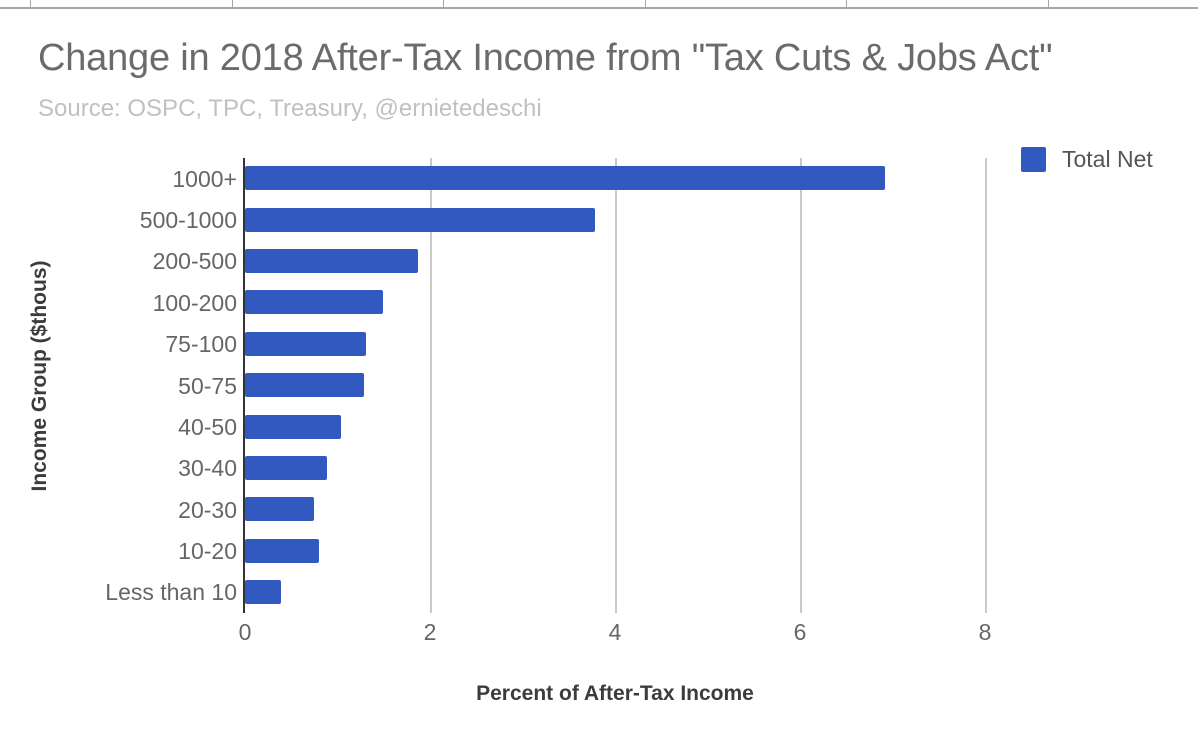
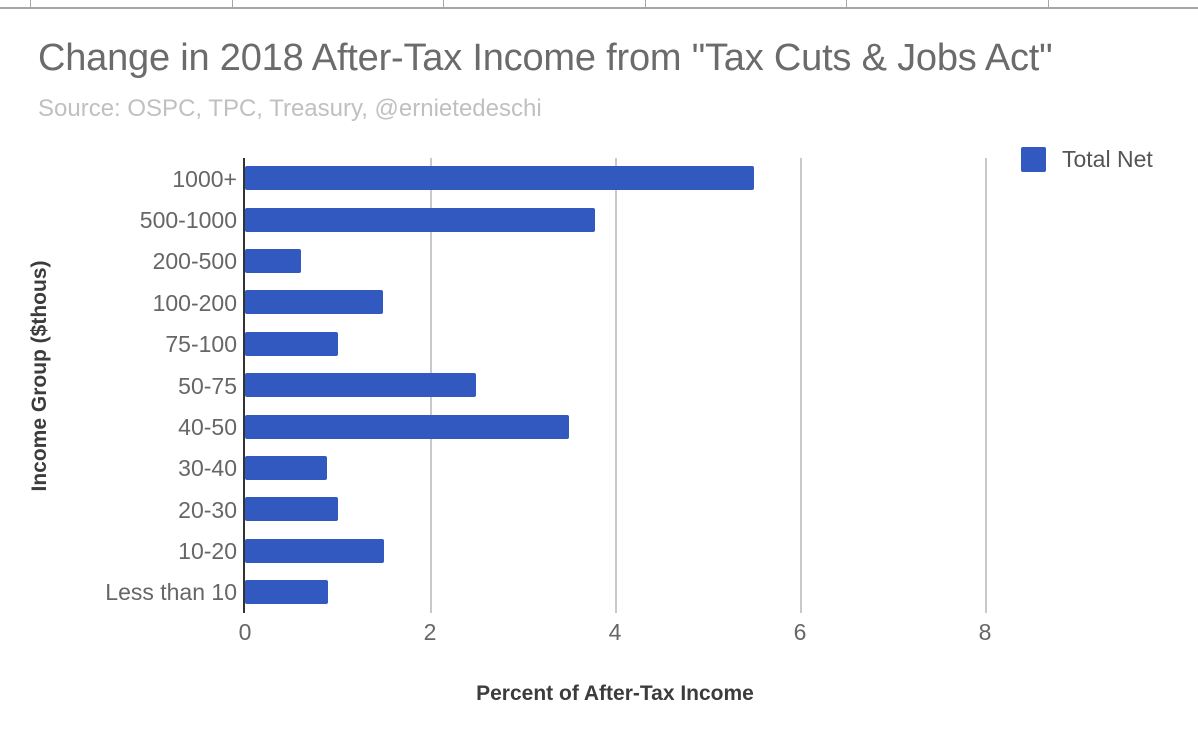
1000+: 6.9 -> 5.5
200-500: 1.9 -> 0.6
75-100: 1.3 -> 1.0
50-75: 1.3 -> 2.5
40-50: 1.0 -> 3.5
20-30: 0.8 -> 1.0
10-20: 0.8 -> 1.5
Less than 10: 0.4 -> 0.9
